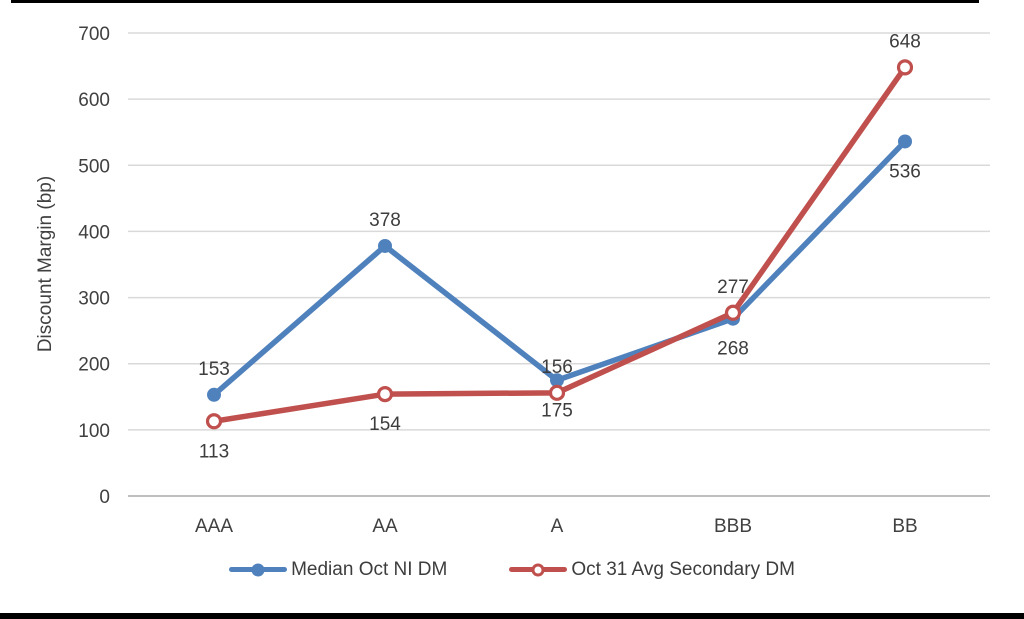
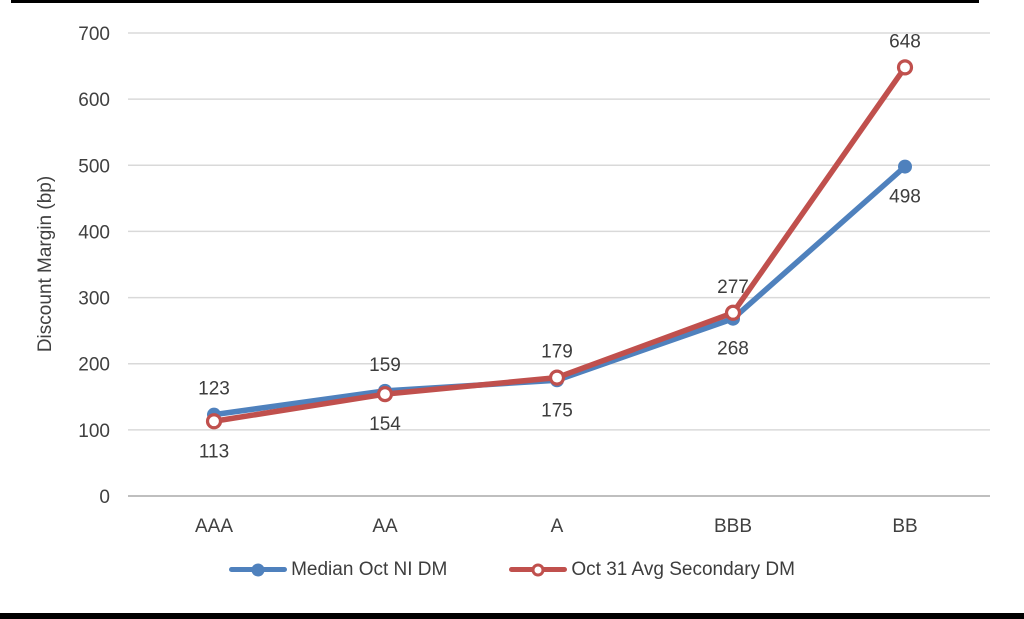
Median Oct NI DM/AAA: 153 -> 123
Median Oct NI DM/AA: 378 -> 159
Oct 31 Avg Secondary DM/A: 156 -> 179
Median Oct NI DM/BB: 536 -> 498
